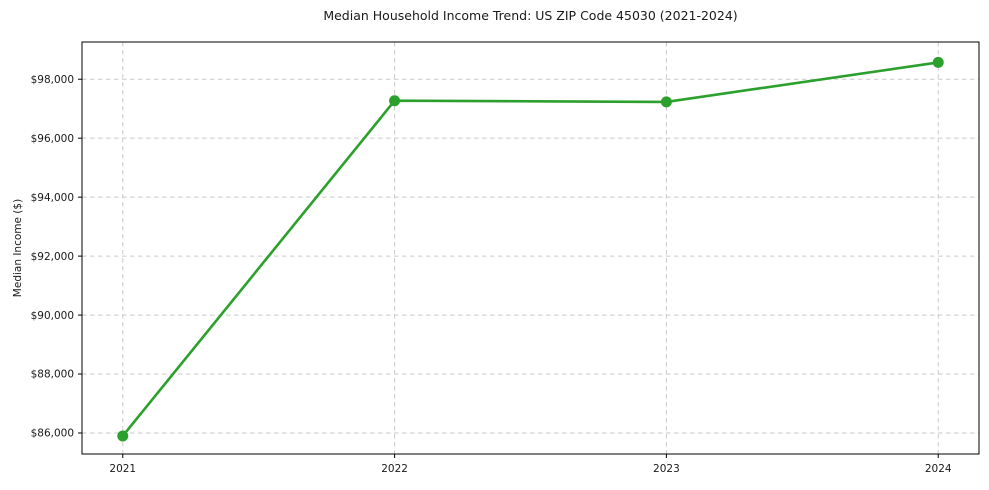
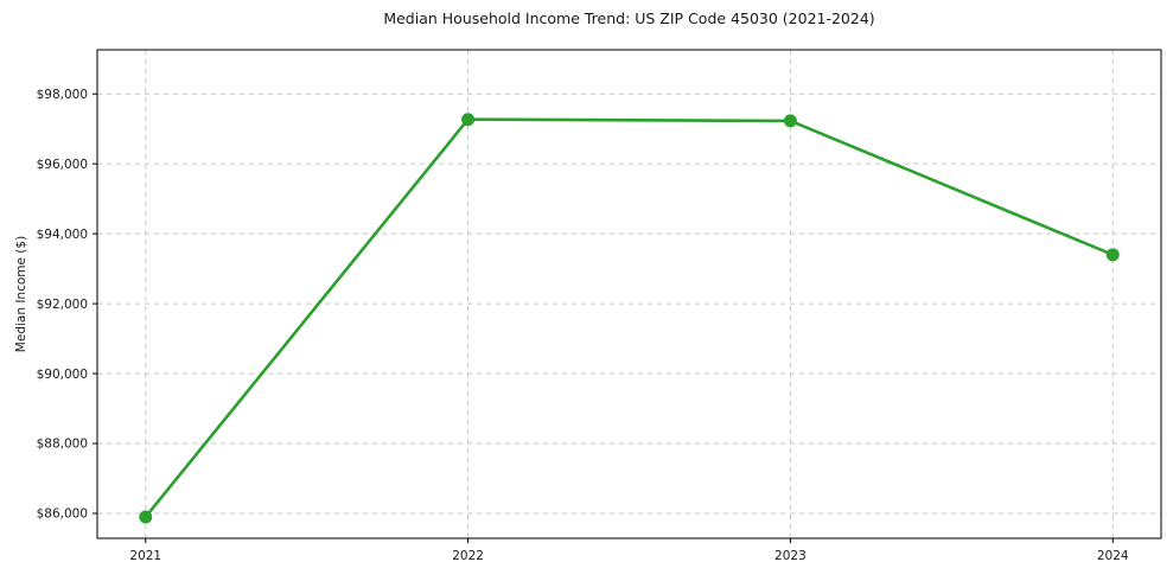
2024: $98600 -> $93400
